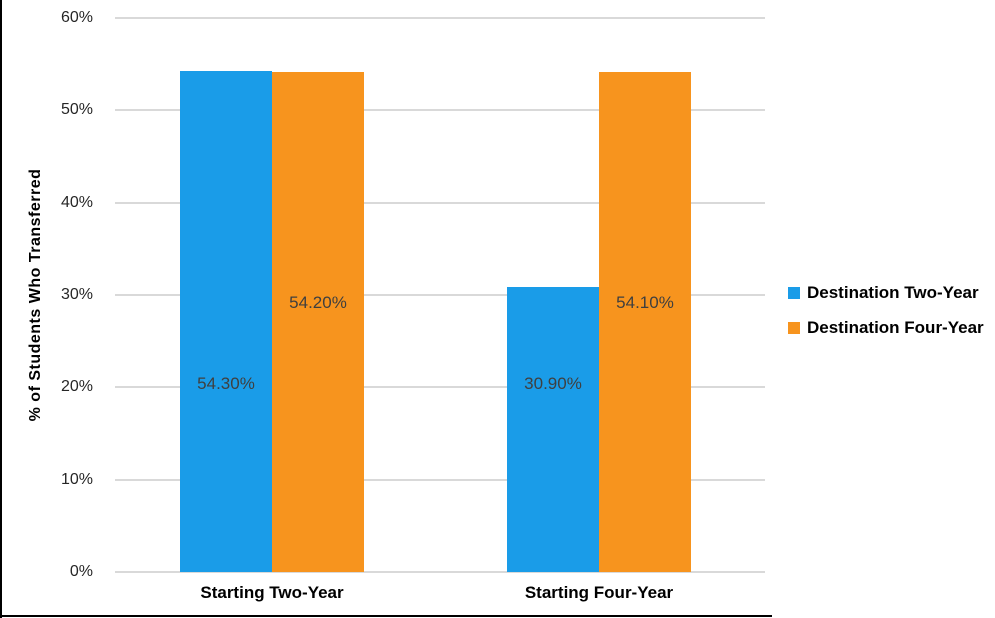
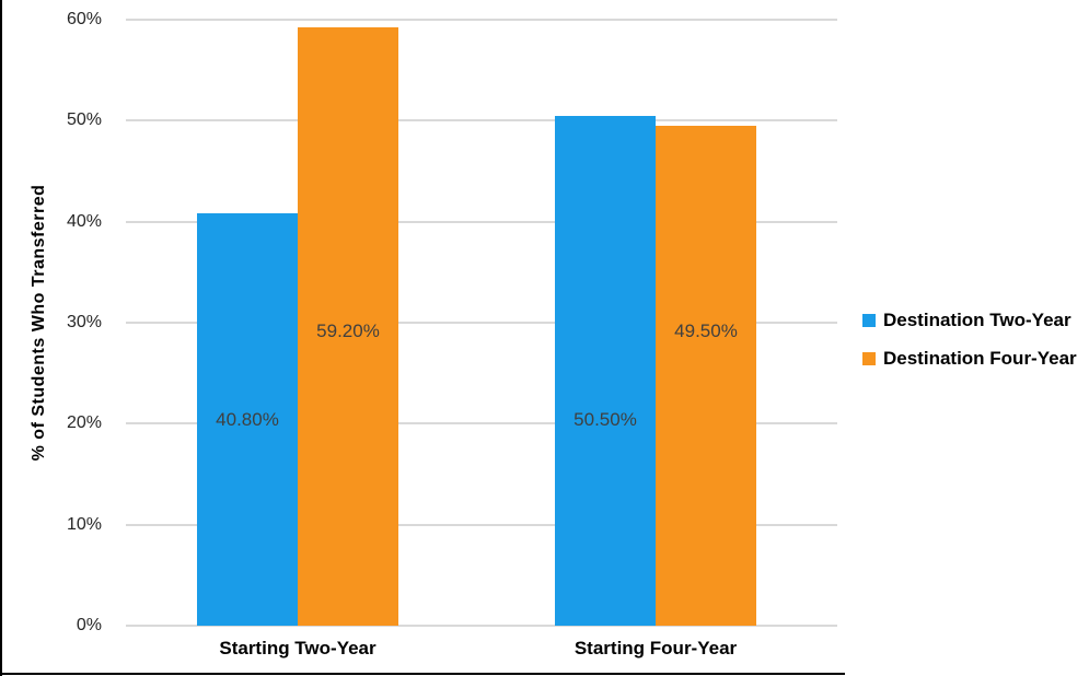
Destination Two-Year/Starting Two-Year: 54.30% -> 40.80%
Destination Four-Year/Starting Two-Year: 54.20% -> 59.20%
Destination Two-Year/Starting Four-Year: 30.90% -> 50.50%
Destination Four-Year/Starting Four-Year: 54.10% -> 49.50%
